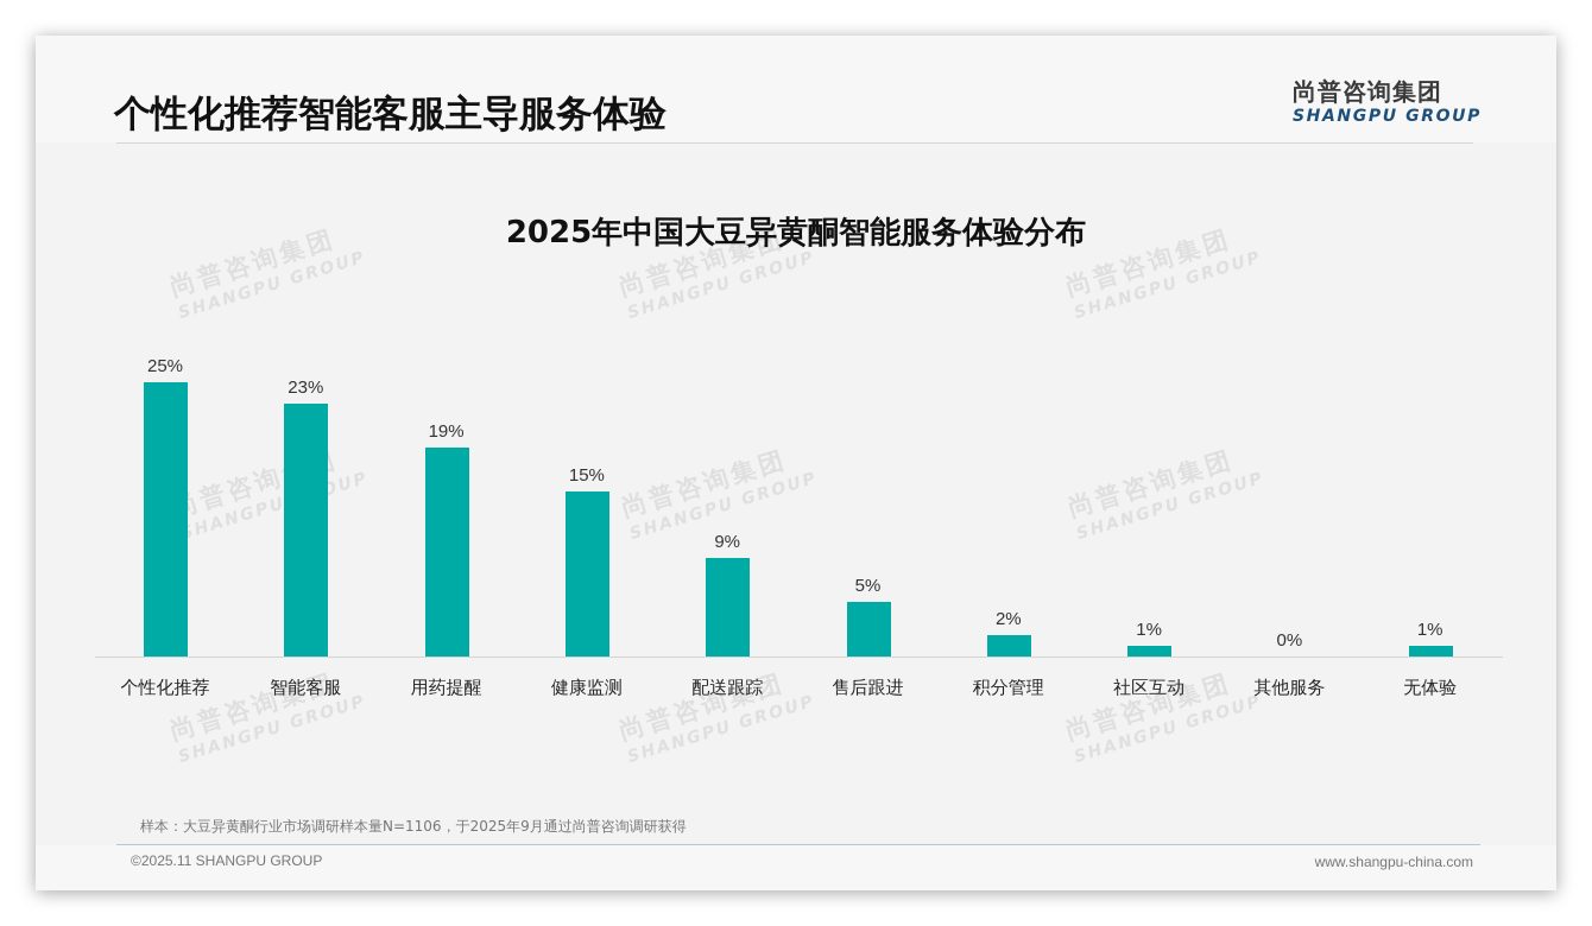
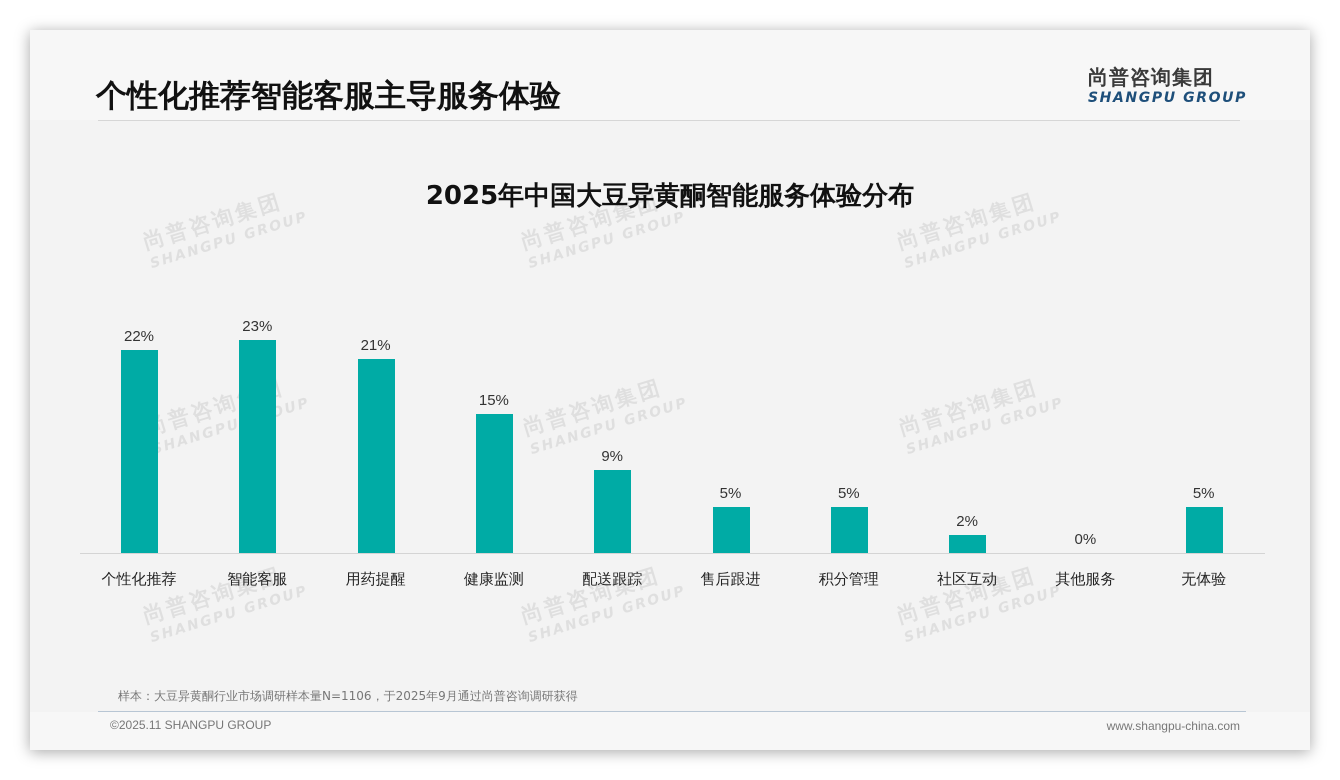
个性化推荐: 25% -> 22%
用药提醒: 19% -> 21%
积分管理: 2% -> 5%
社区互动: 1% -> 2%
无体验: 1% -> 5%
